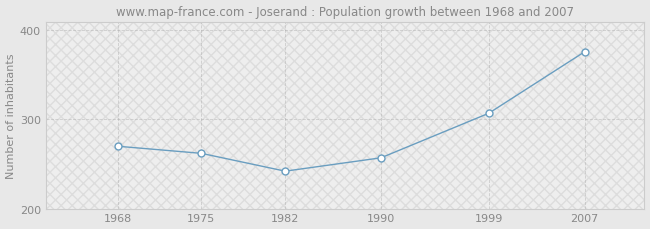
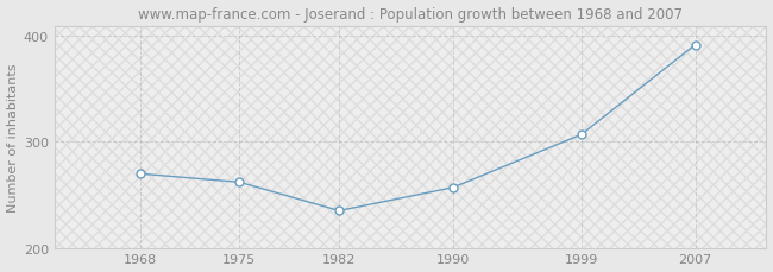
1982: 242 -> 235
2007: 376 -> 392
